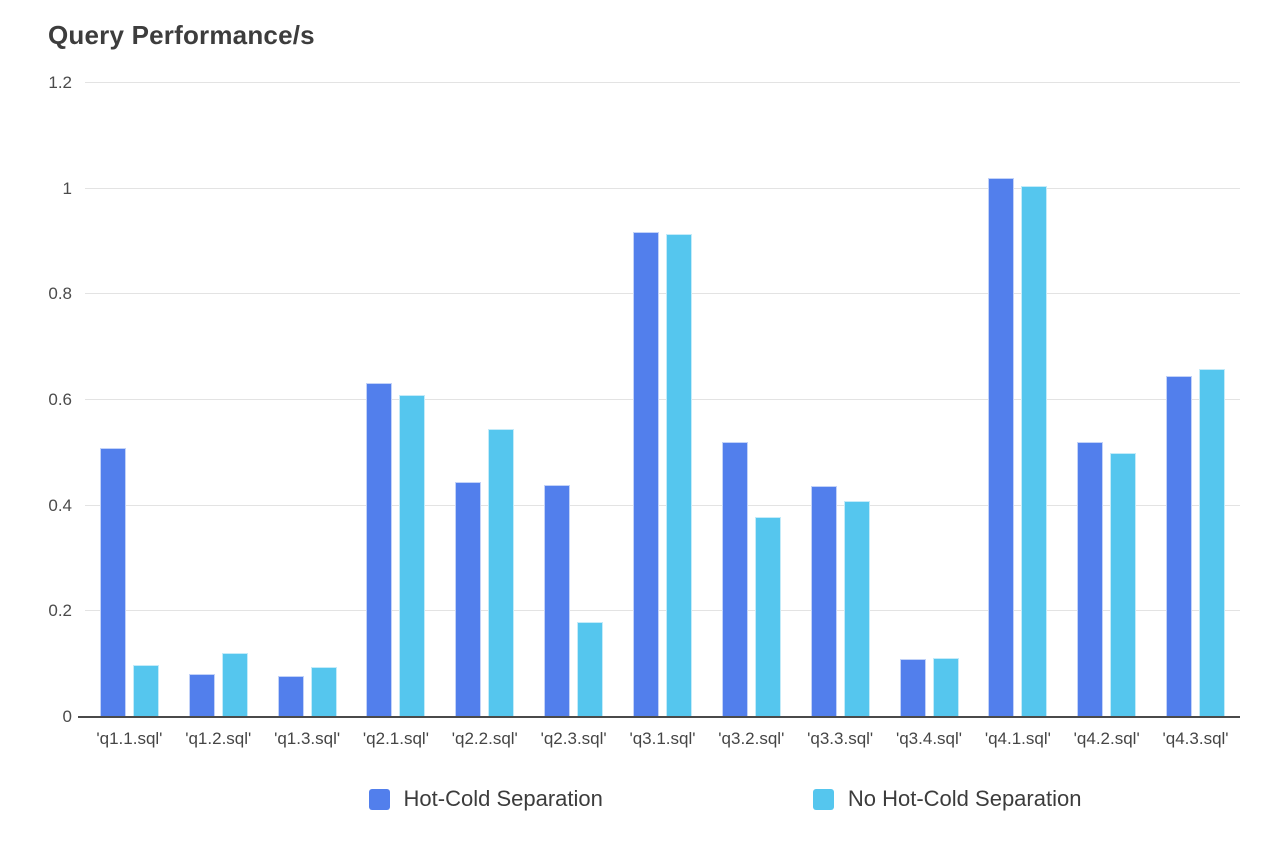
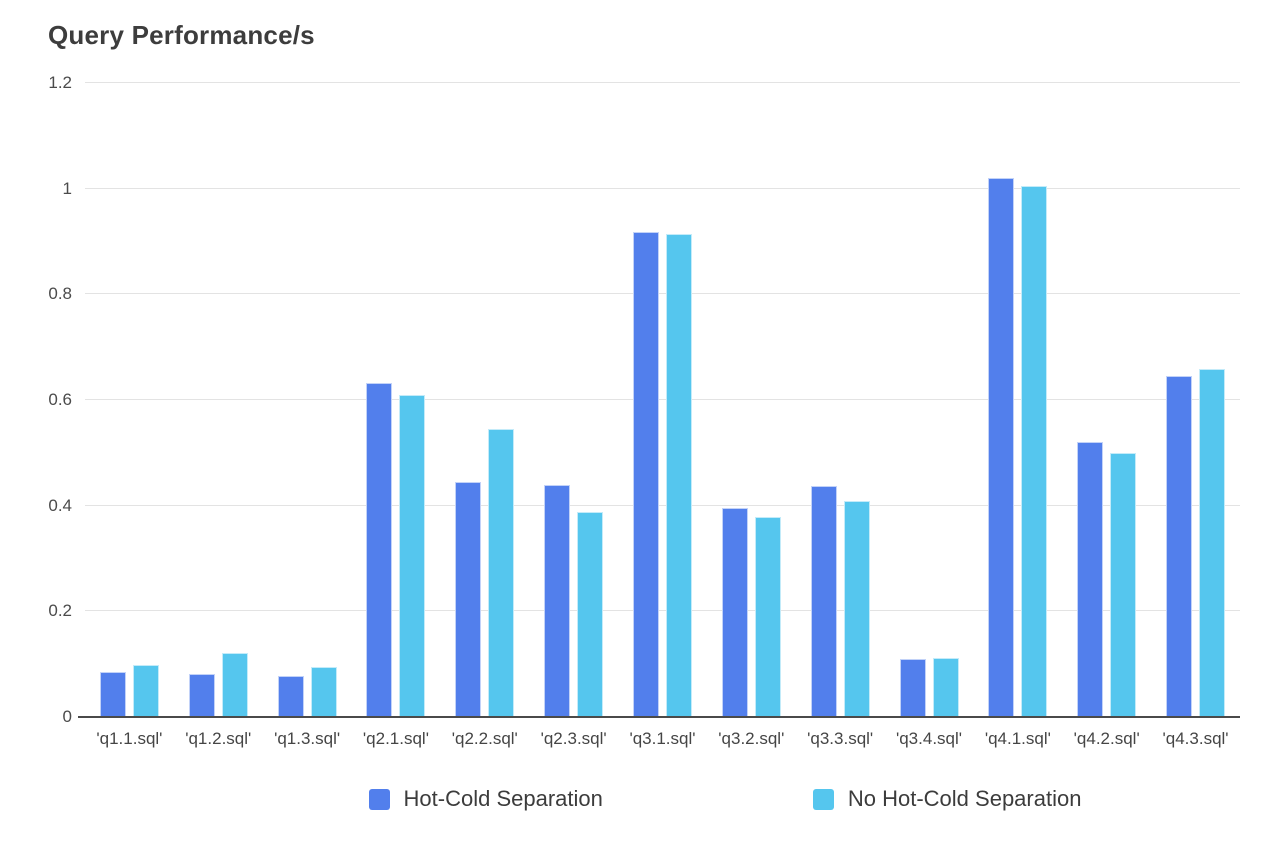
Hot-Cold Separation/'q1.1.sql': 0.51 -> 0.09
No Hot-Cold Separation/'q2.3.sql': 0.18 -> 0.39
Hot-Cold Separation/'q3.2.sql': 0.52 -> 0.40
